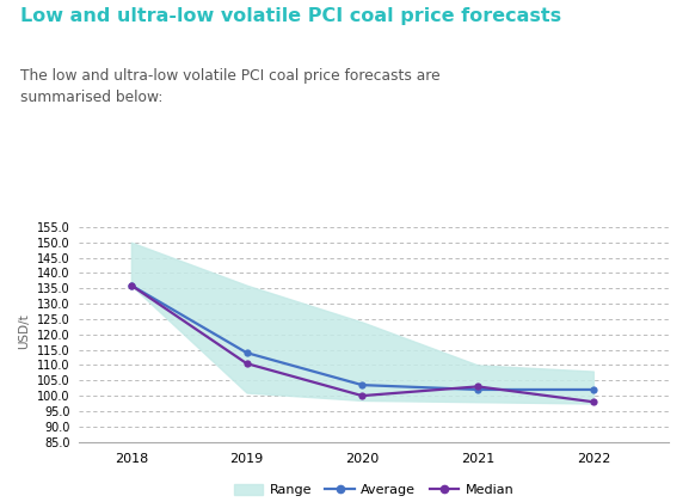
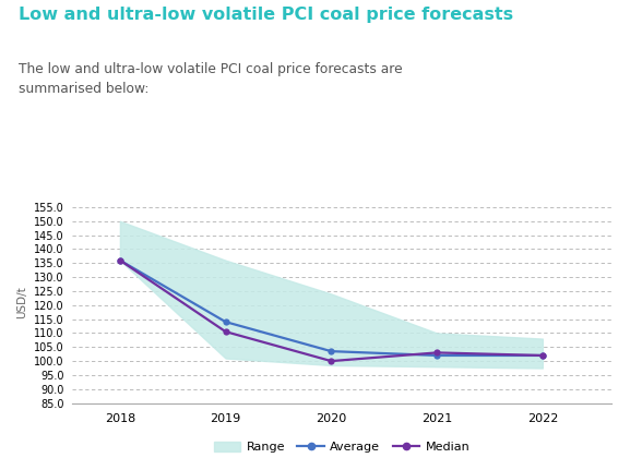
Median/2022: 98.0 -> 102.0
